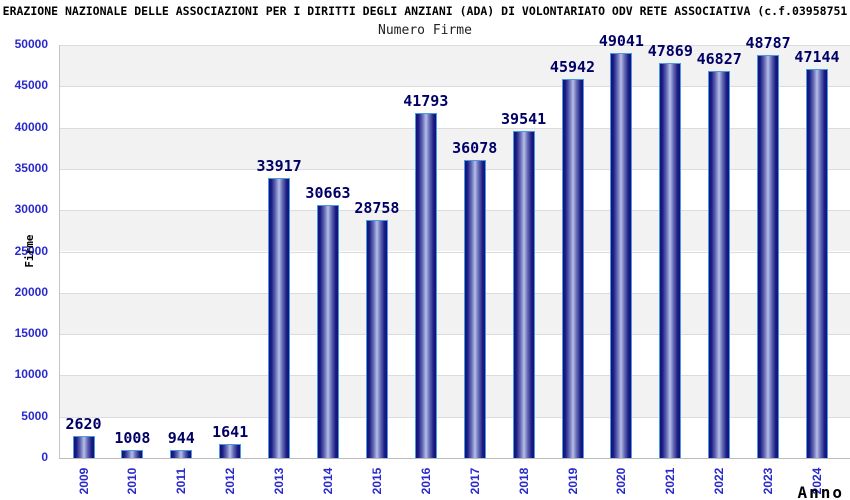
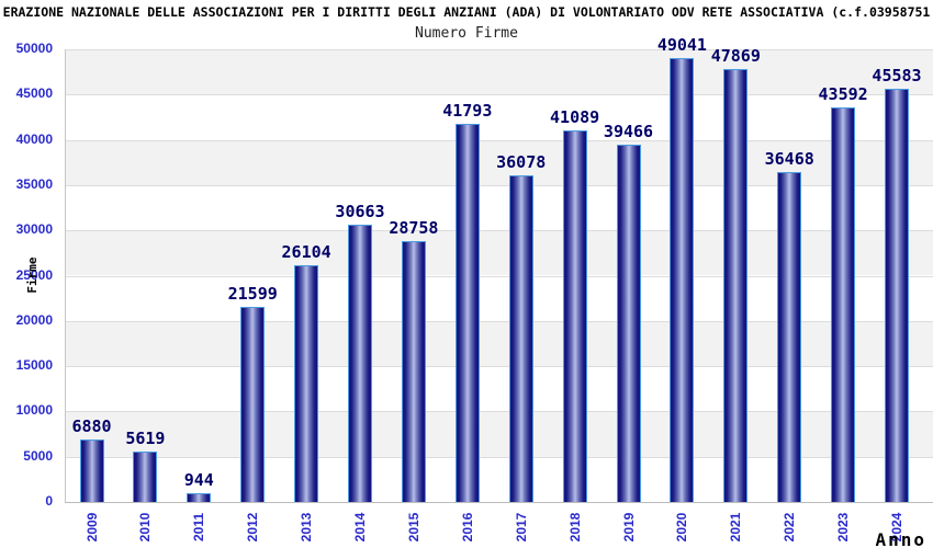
2009: 2620 -> 6880
2010: 1008 -> 5619
2012: 1641 -> 21599
2013: 33917 -> 26104
2018: 39541 -> 41089
2019: 45942 -> 39466
2022: 46827 -> 36468
2023: 48787 -> 43592
2024: 47144 -> 45583
